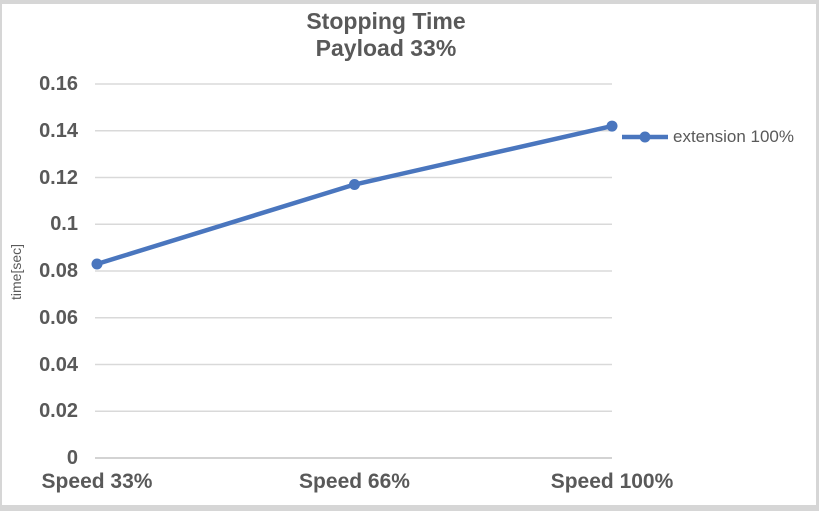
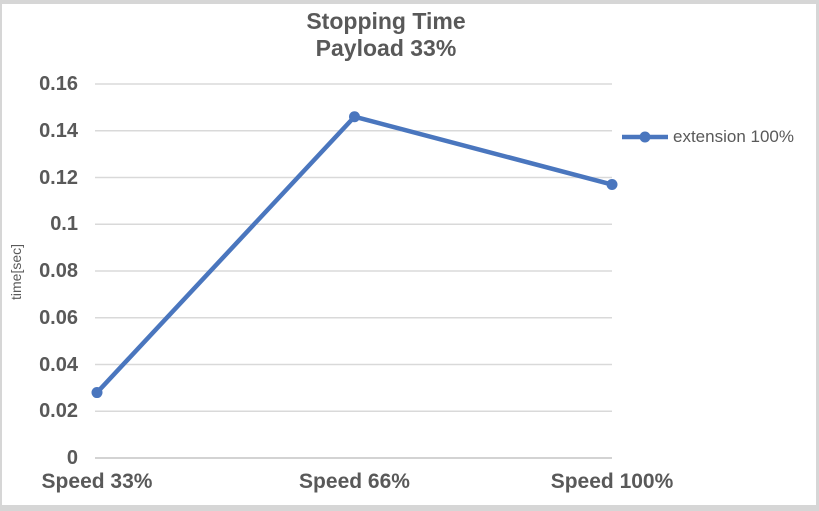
Speed 33%: 0.083 -> 0.028
Speed 66%: 0.117 -> 0.146
Speed 100%: 0.142 -> 0.117
